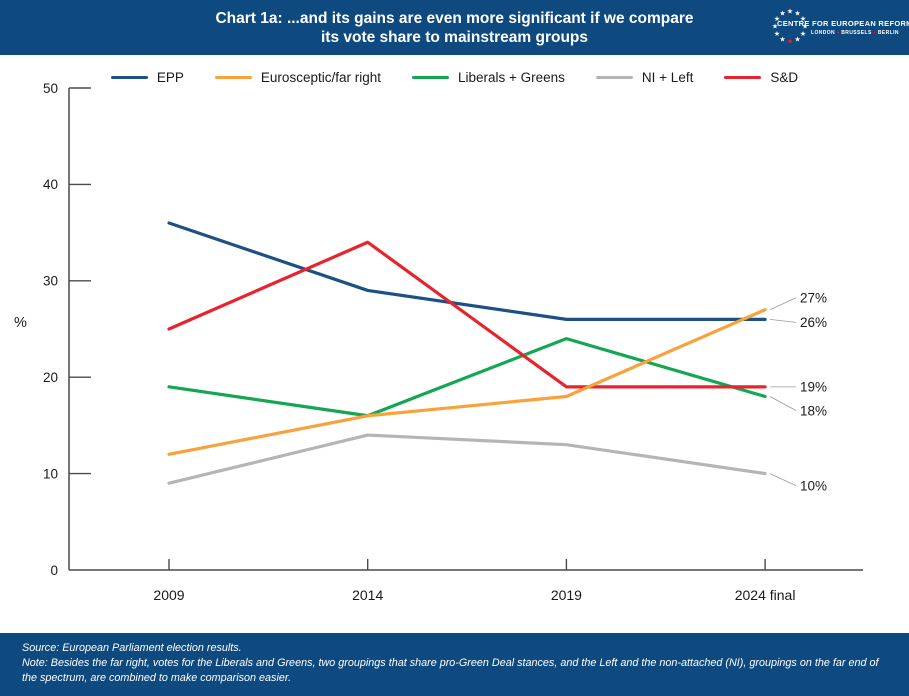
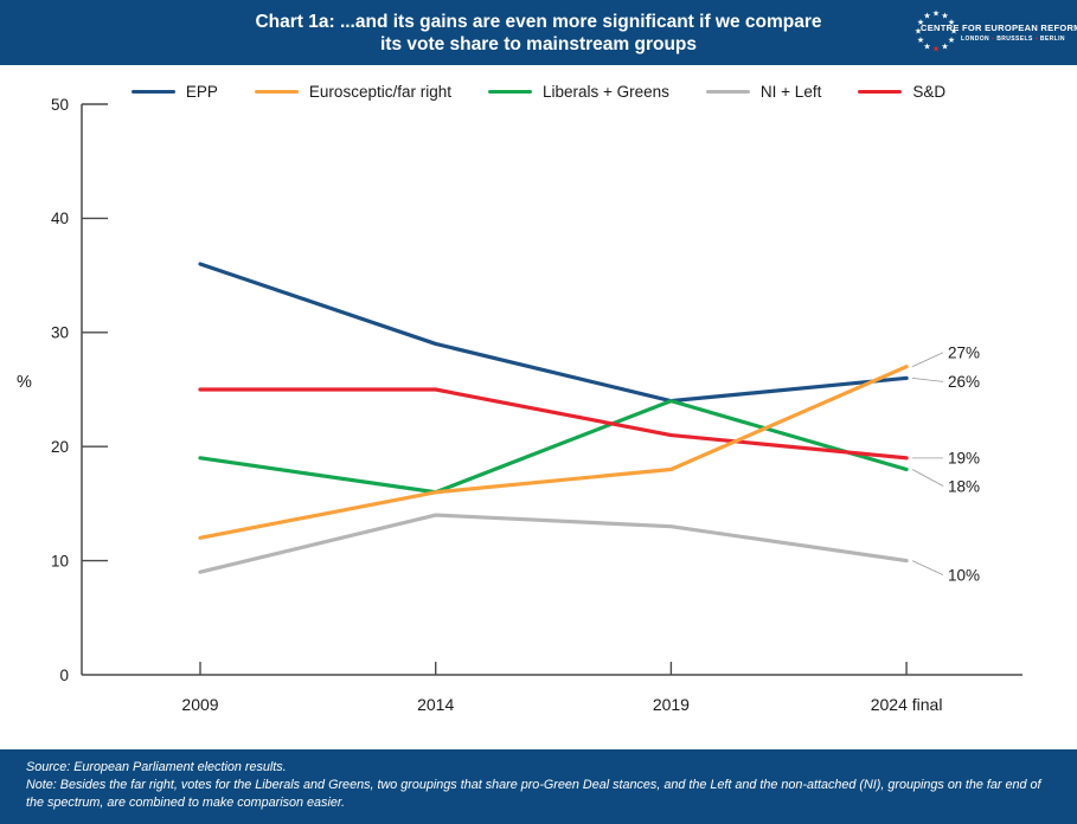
S&D/2014: 34 -> 25
EPP/2019: 26 -> 24
S&D/2019: 19 -> 21
